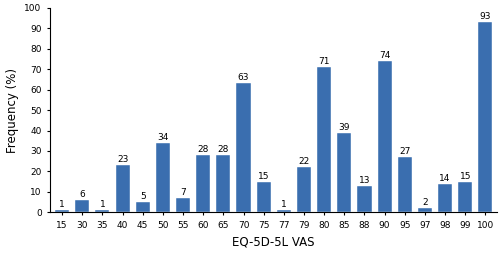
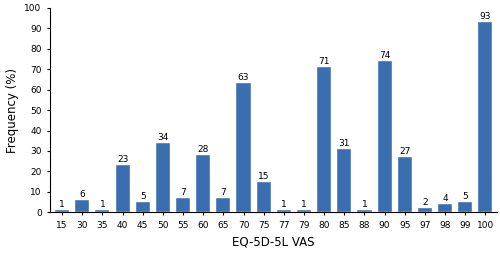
65: 28 -> 7
79: 22 -> 1
85: 39 -> 31
88: 13 -> 1
98: 14 -> 4
99: 15 -> 5
